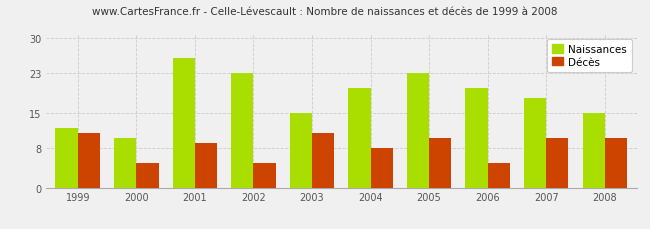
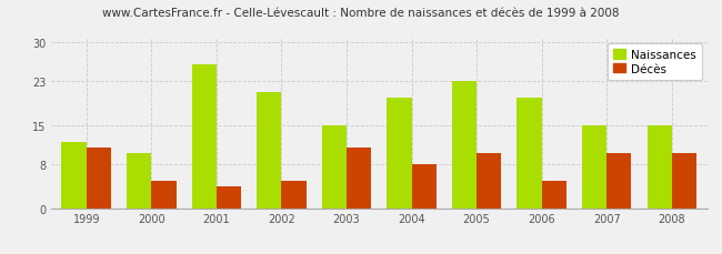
Décès/2001: 9 -> 4
Naissances/2002: 23 -> 21
Naissances/2007: 18 -> 15
